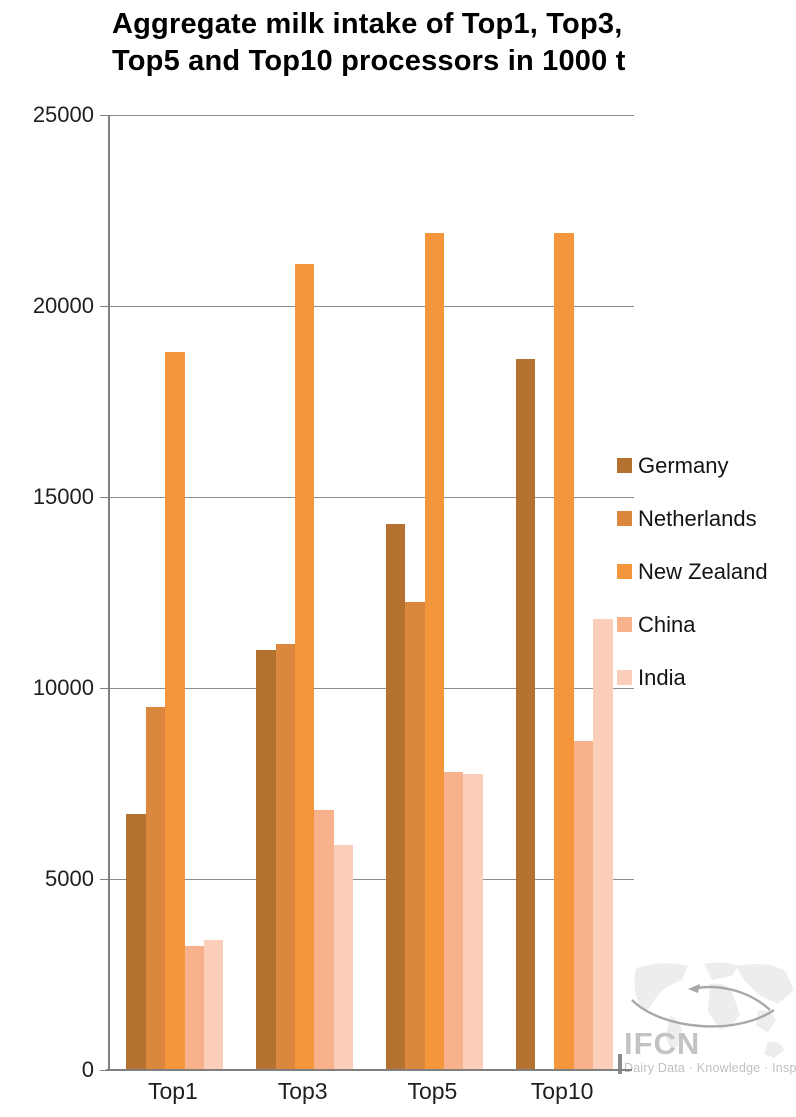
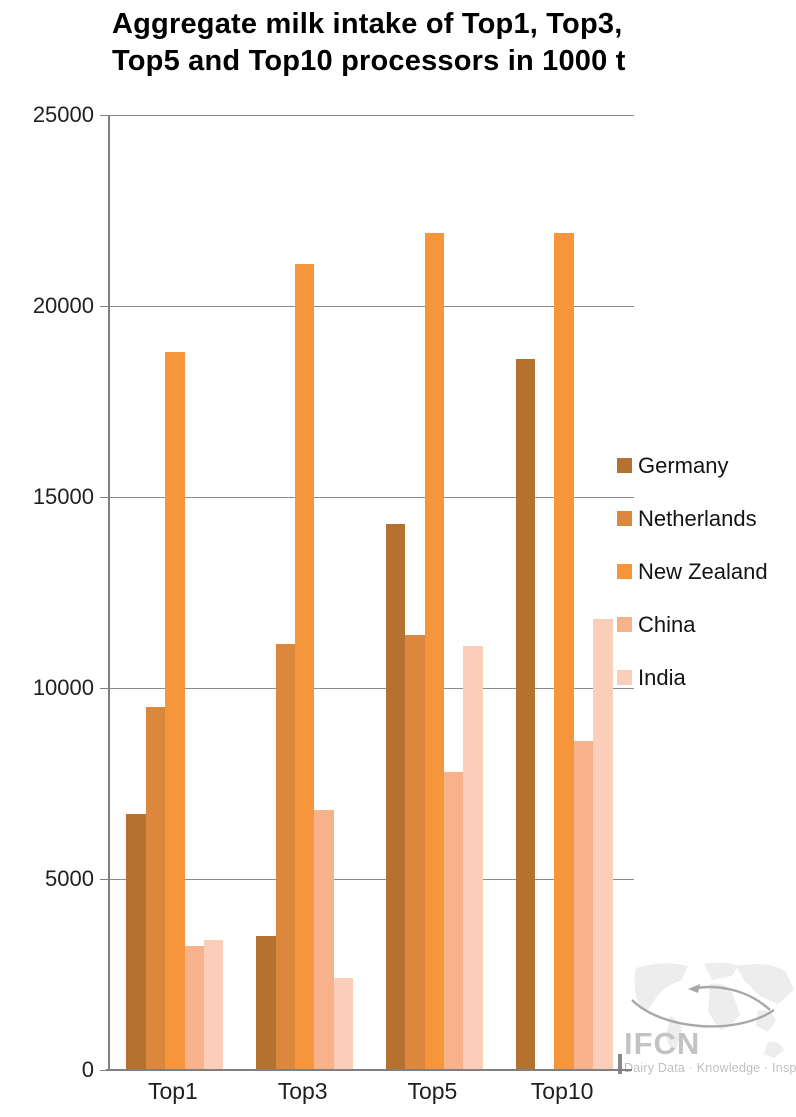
Germany/Top3: 11000 -> 3500
India/Top3: 5900 -> 2400
Netherlands/Top5: 12200 -> 11400
India/Top5: 7800 -> 11100
